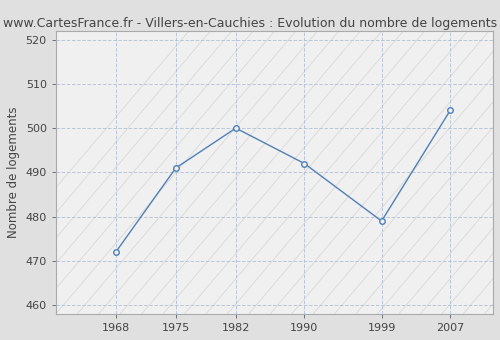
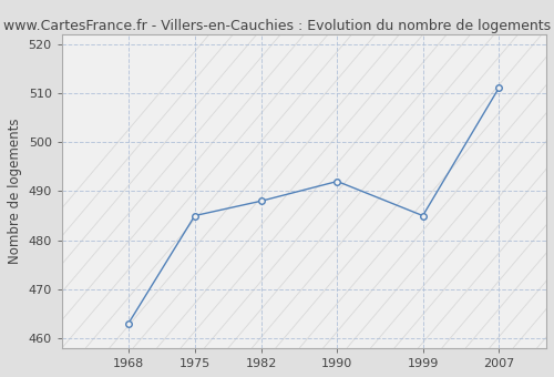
1968: 472 -> 463
1975: 491 -> 485
1982: 500 -> 488
1999: 479 -> 485
2007: 504 -> 511
